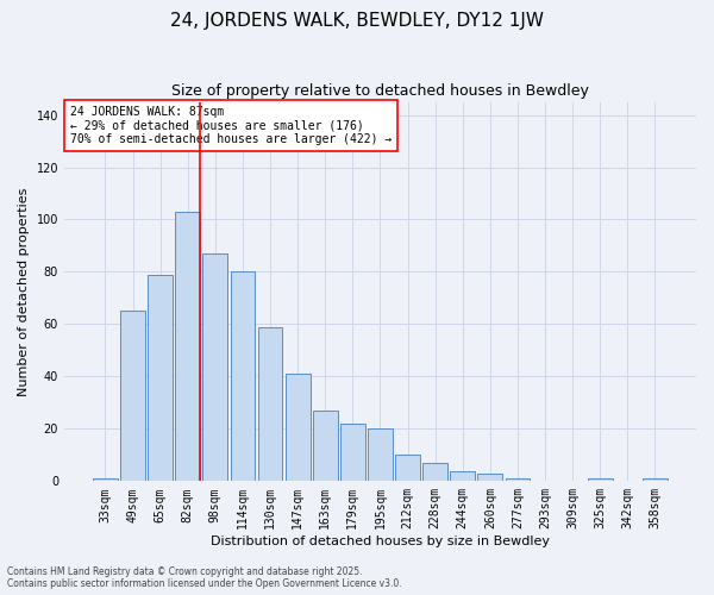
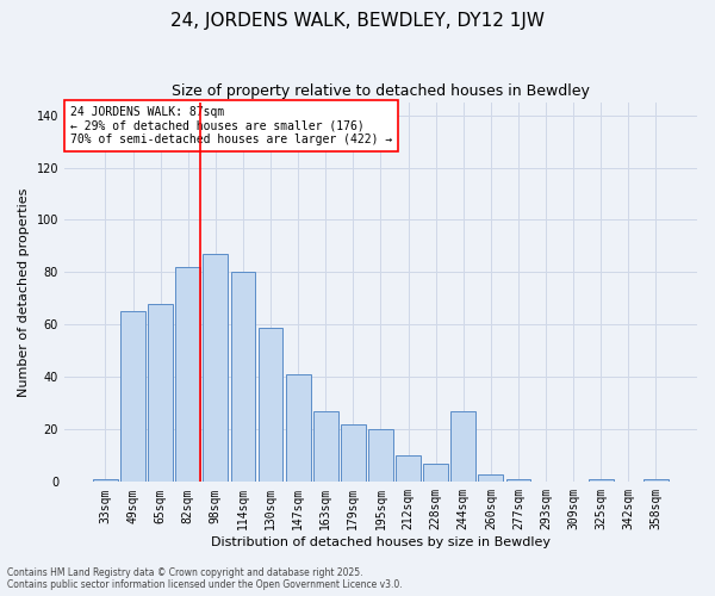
65sqm: 79 -> 68
82sqm: 103 -> 82
244sqm: 4 -> 27
